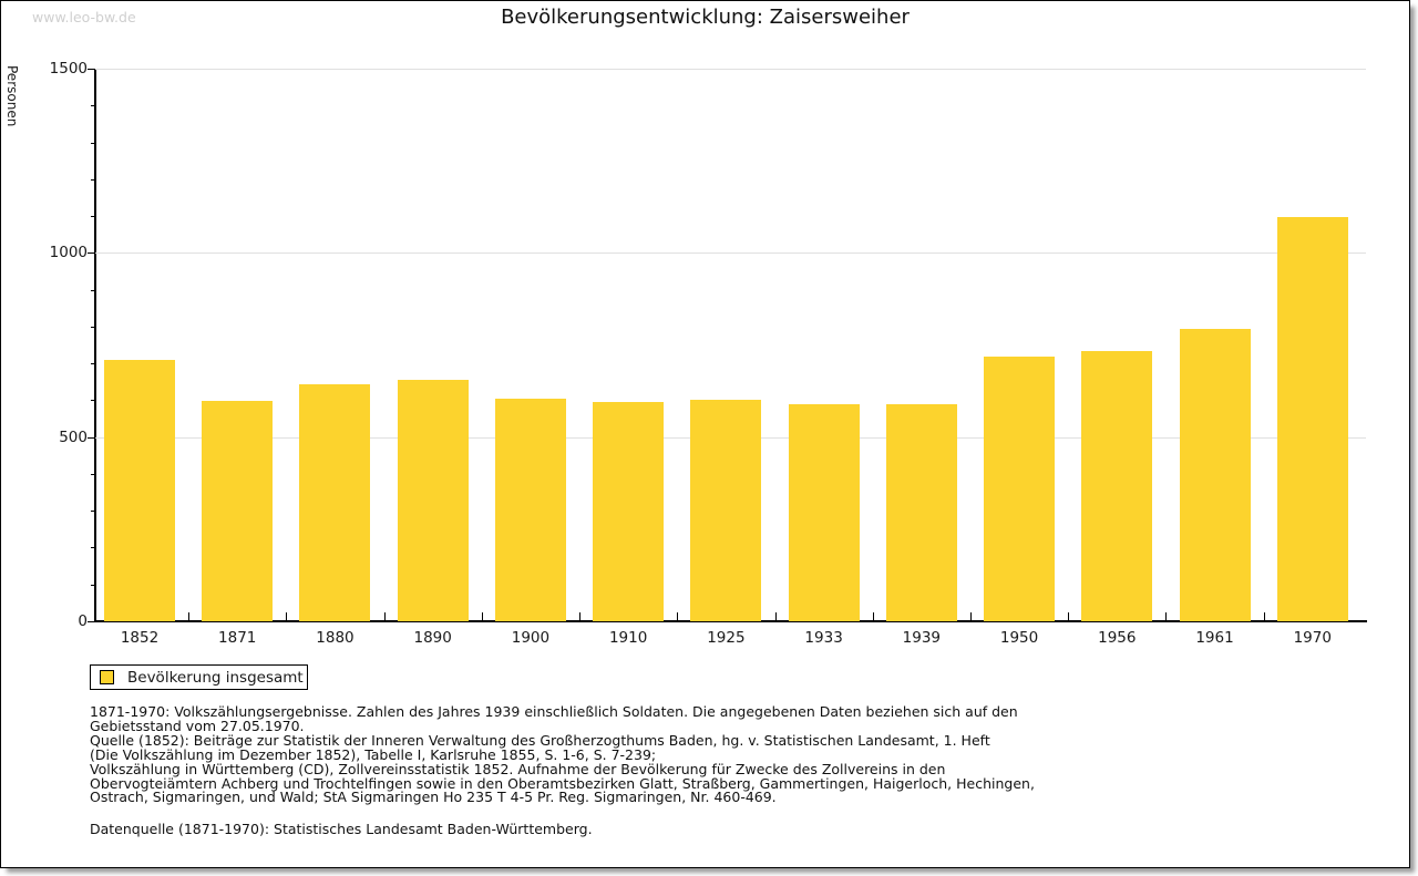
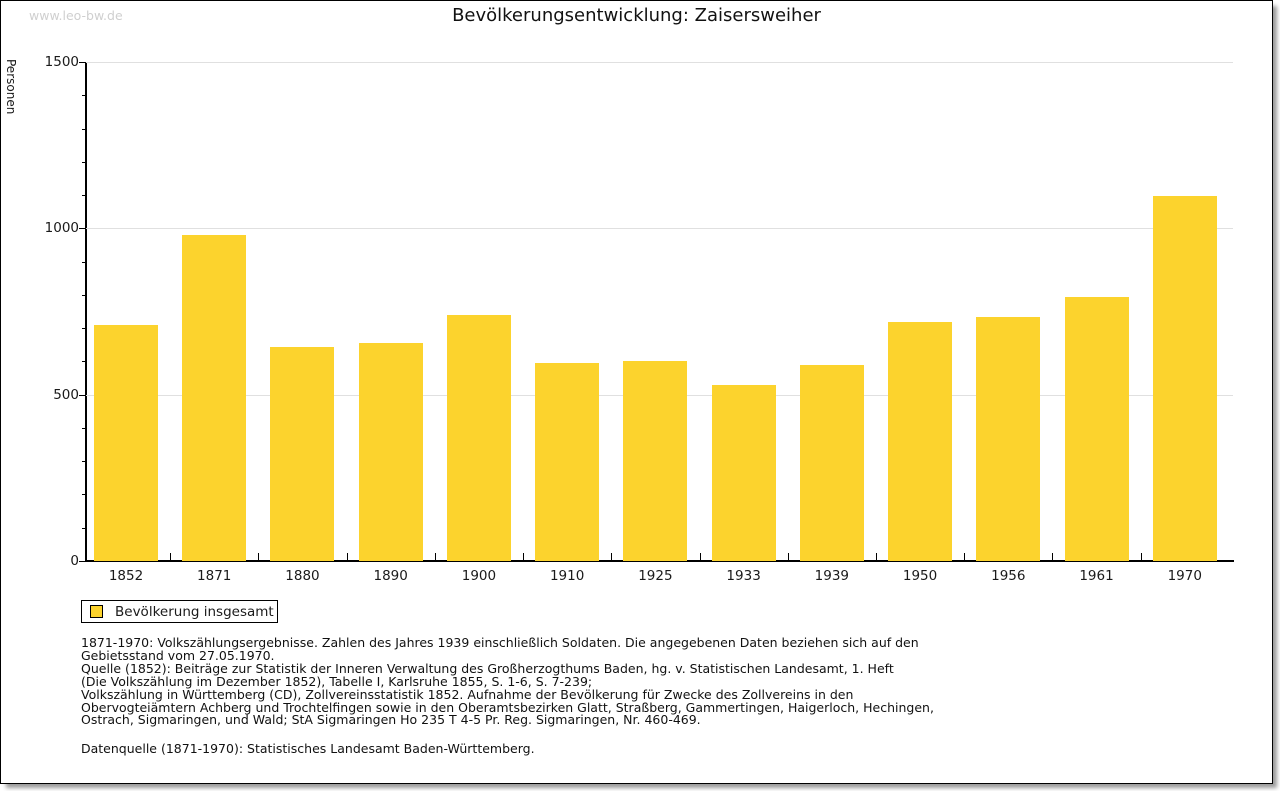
1871: 600 -> 980
1900: 600 -> 740
1933: 590 -> 530
